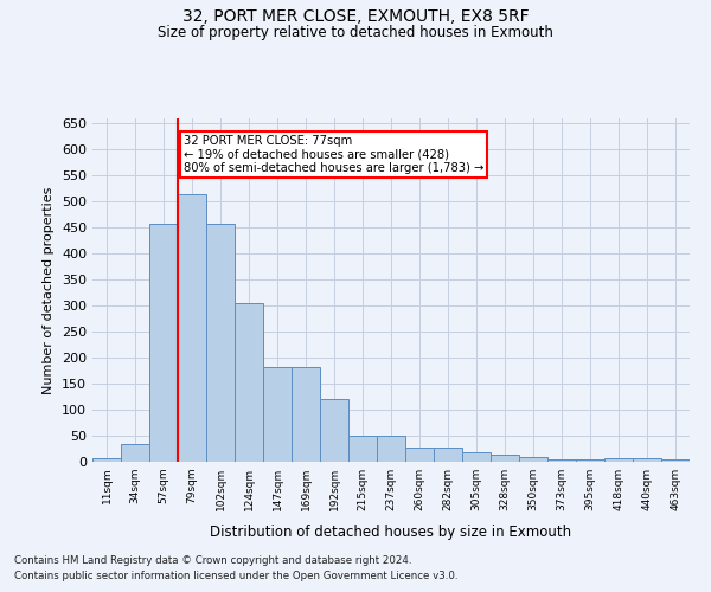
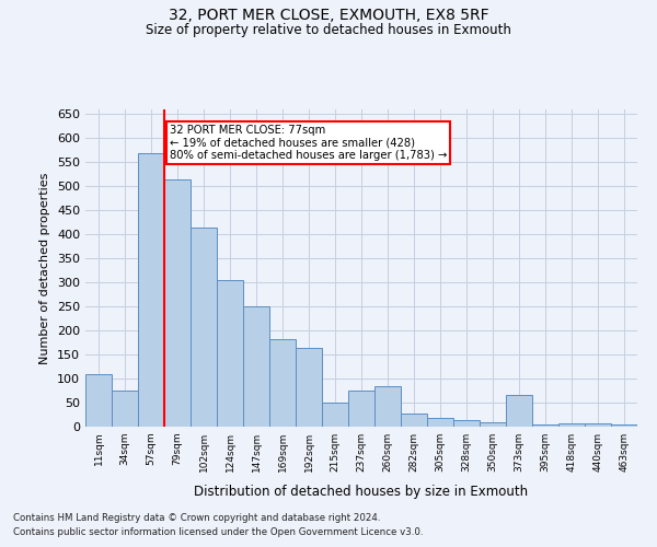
11sqm: 7 -> 110
34sqm: 35 -> 75
57sqm: 457 -> 570
102sqm: 457 -> 415
147sqm: 181 -> 250
192sqm: 120 -> 165
237sqm: 50 -> 75
260sqm: 27 -> 85
373sqm: 5 -> 65
